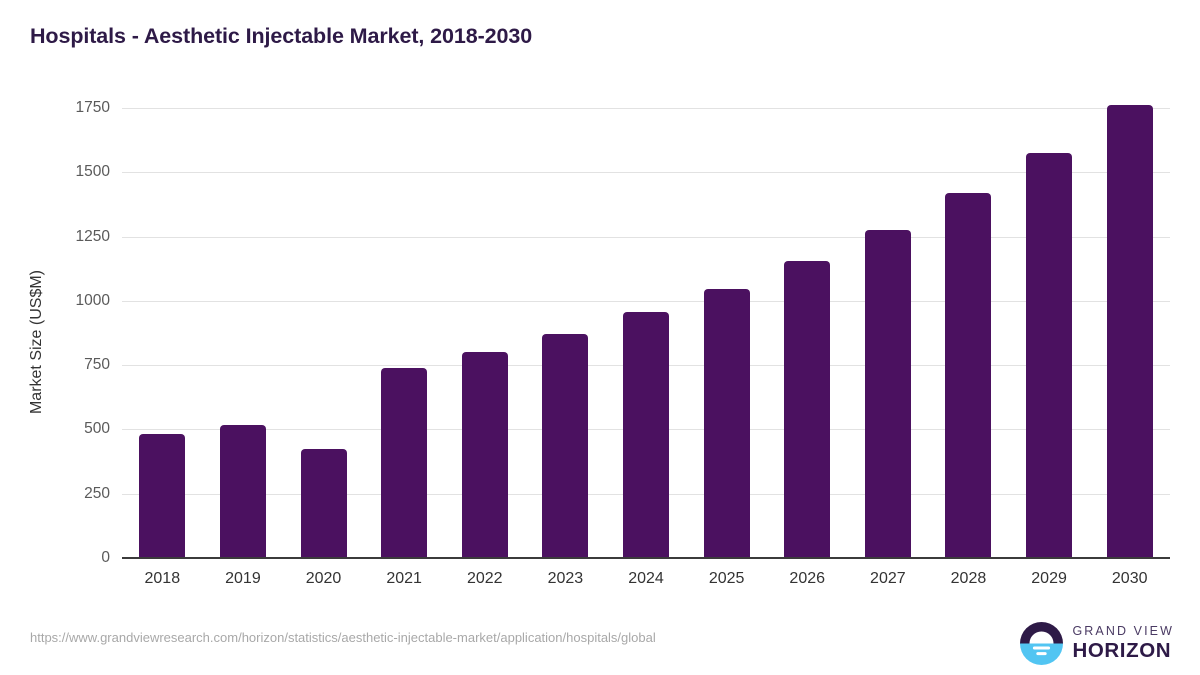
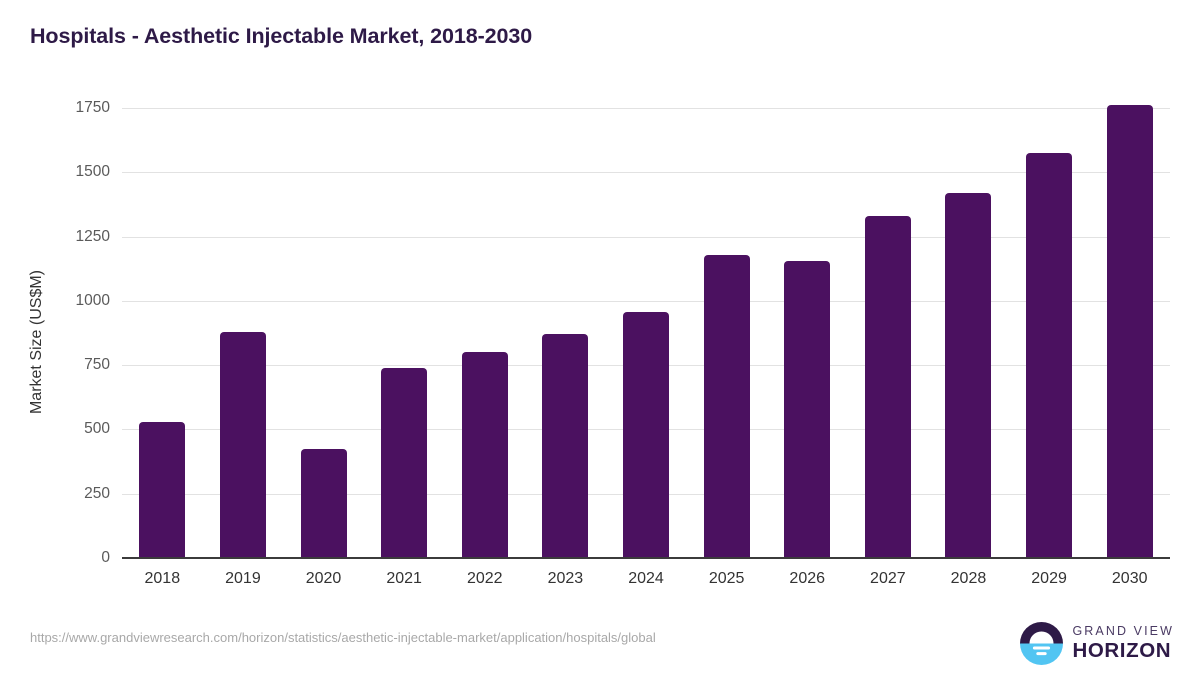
2018: 480 -> 530
2019: 520 -> 880
2025: 1050 -> 1180
2027: 1280 -> 1330
